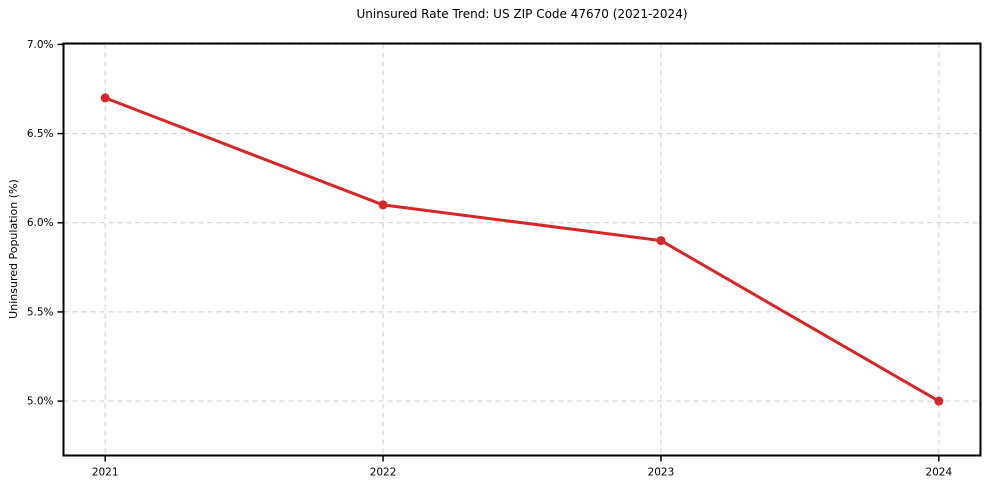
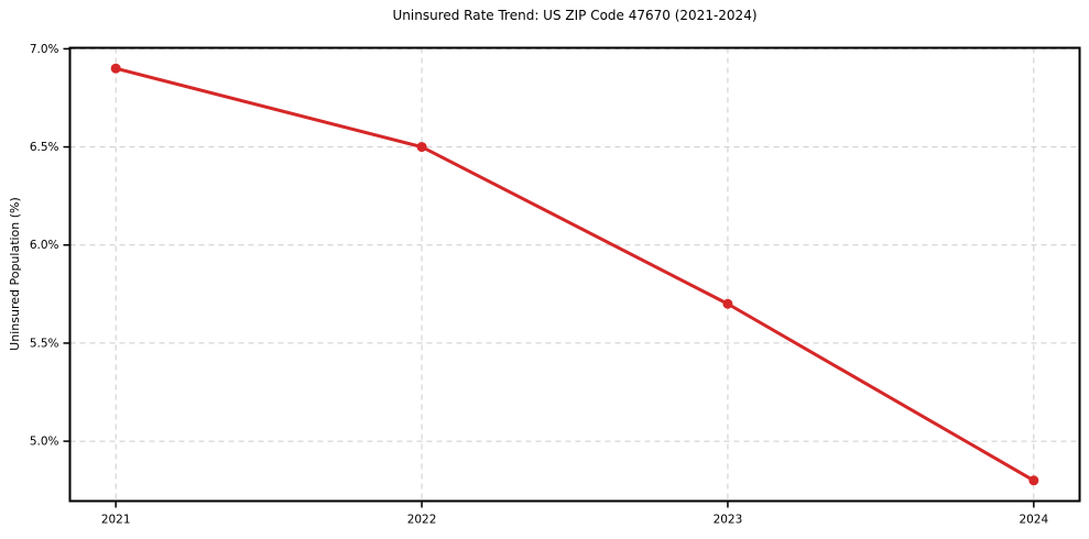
2021: 6.7% -> 6.9%
2022: 6.1% -> 6.5%
2023: 5.9% -> 5.7%
2024: 5.0% -> 4.8%
